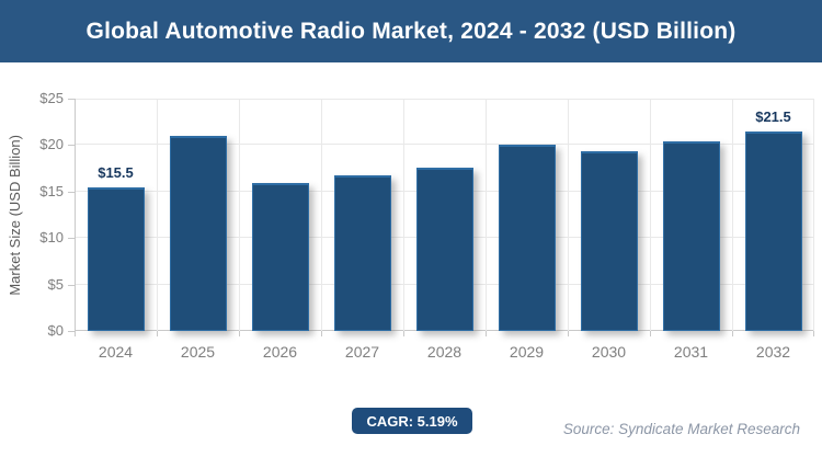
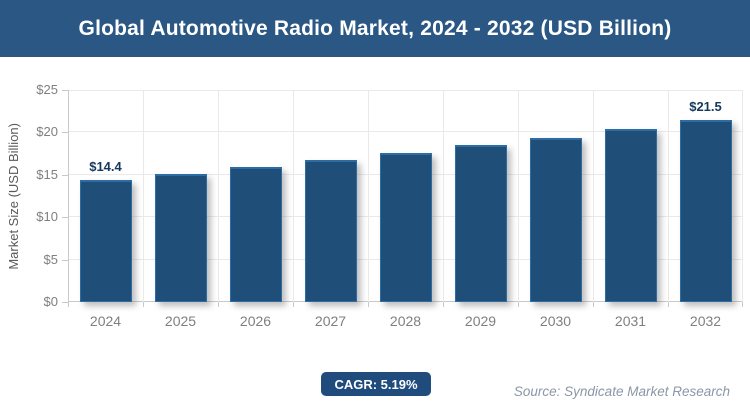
2024: $15.5 -> $14.4
2025: $21 -> $15
2029: $20 -> $18
